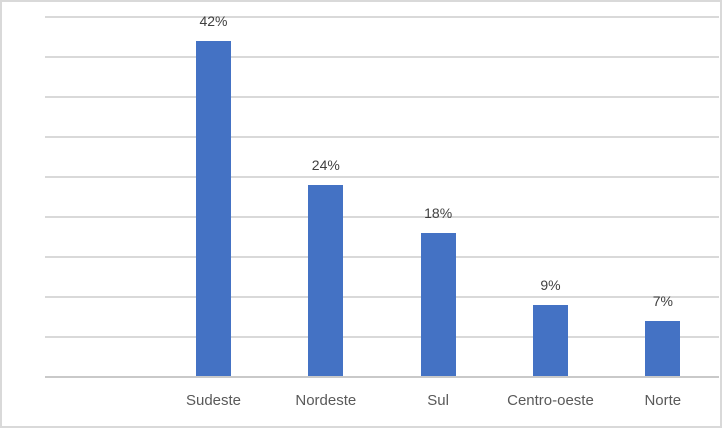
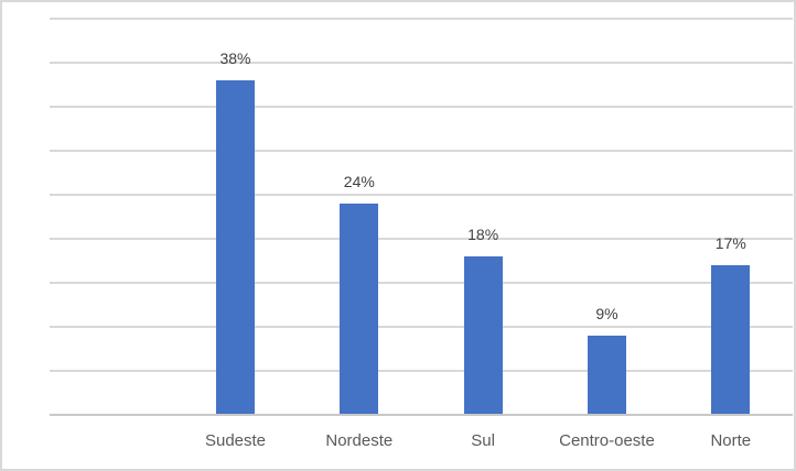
Sudeste: 42% -> 38%
Norte: 7% -> 17%
